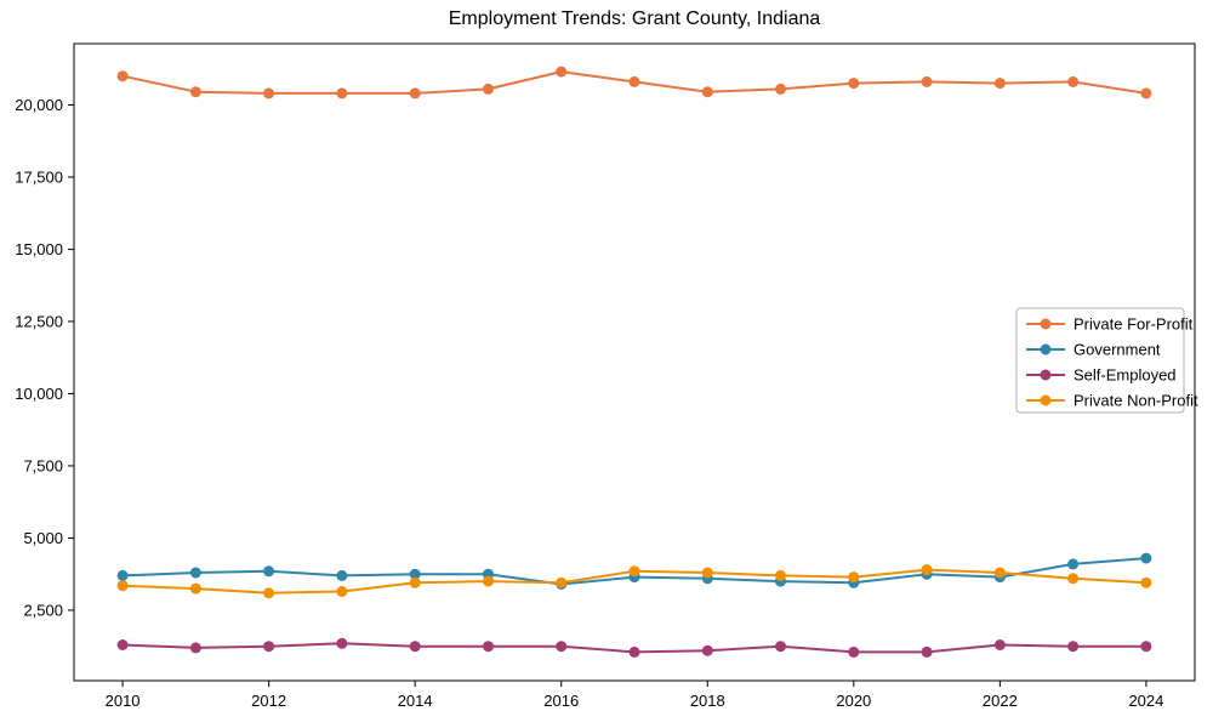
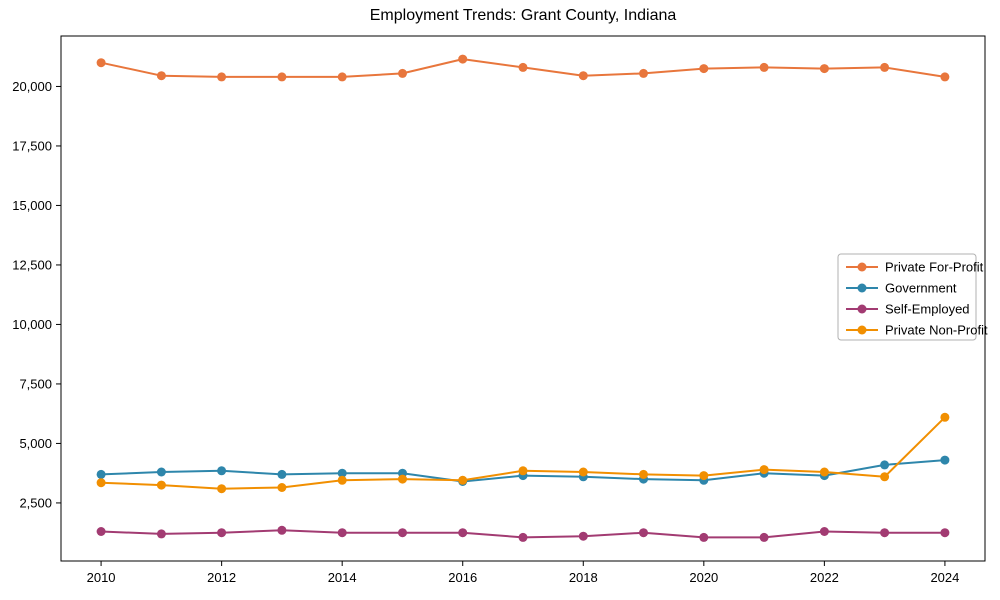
Private Non-Profit/2024: 3400 -> 6100
